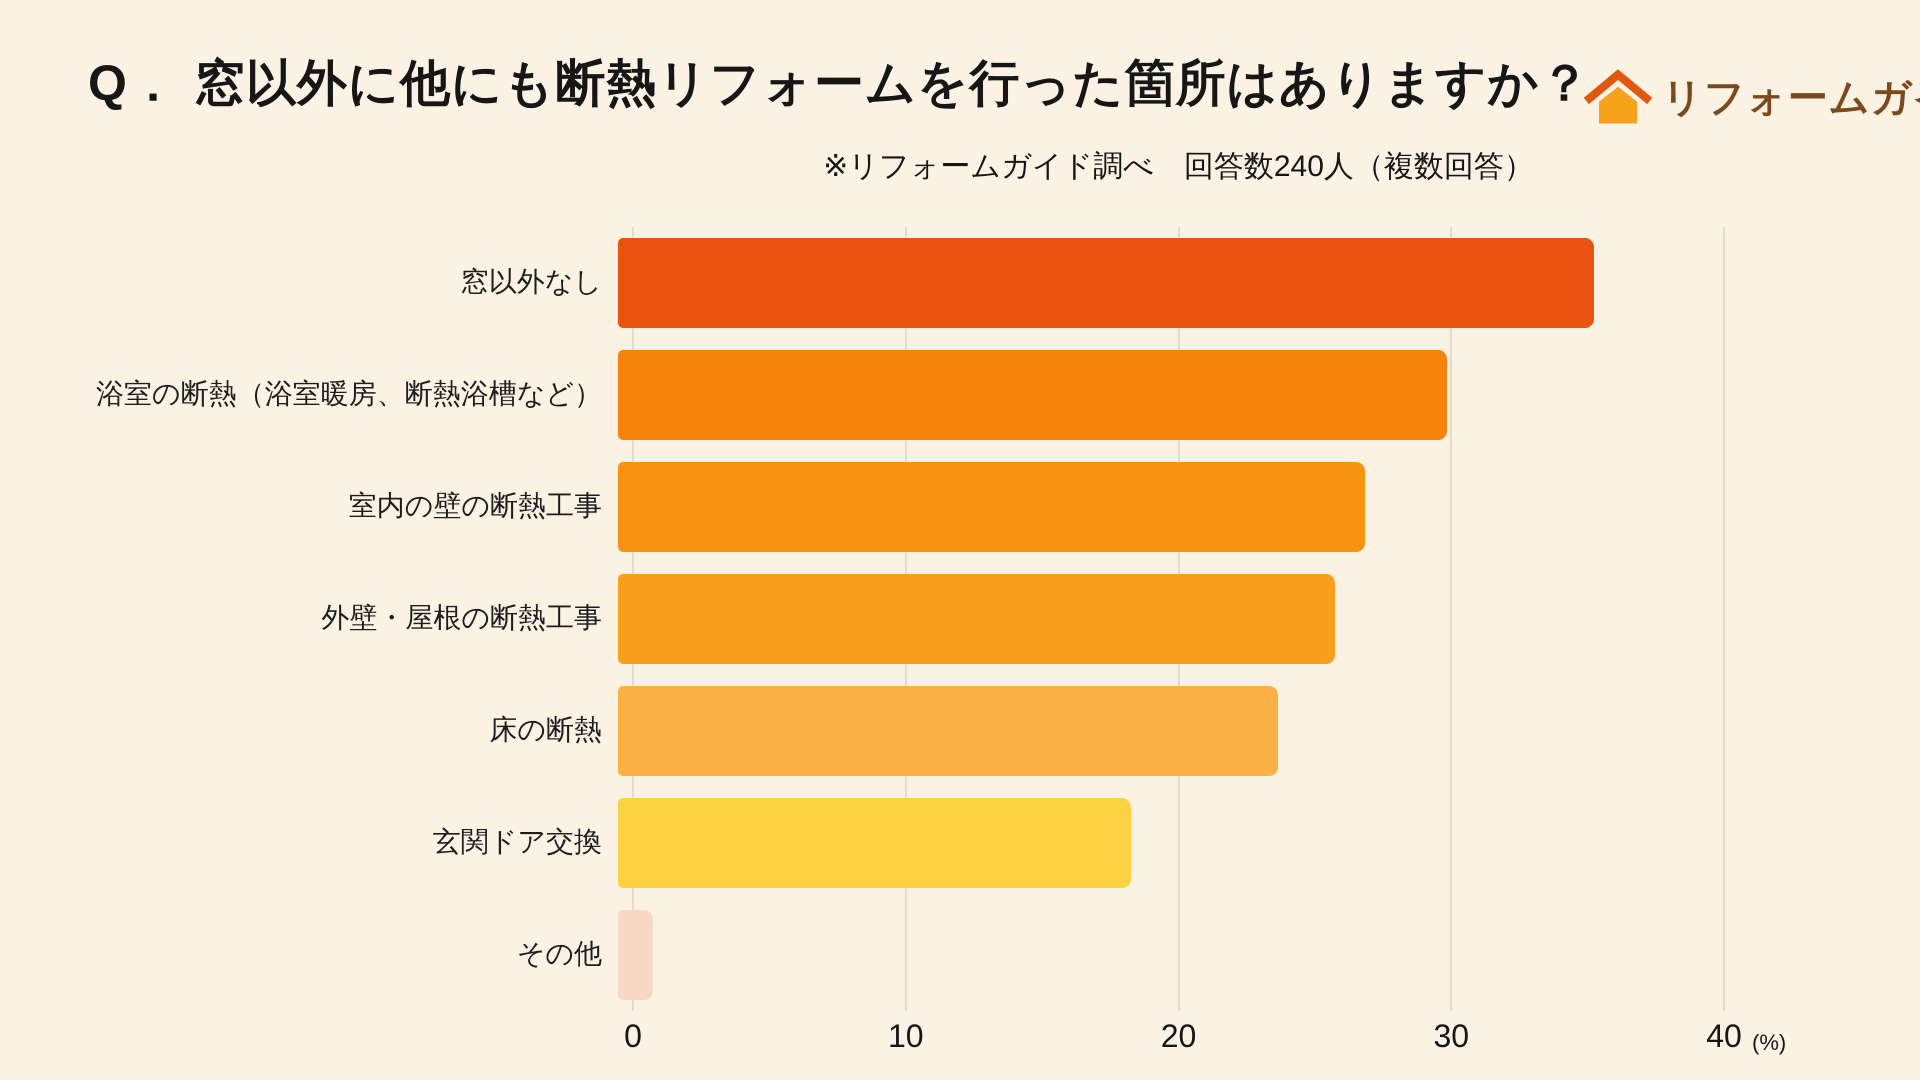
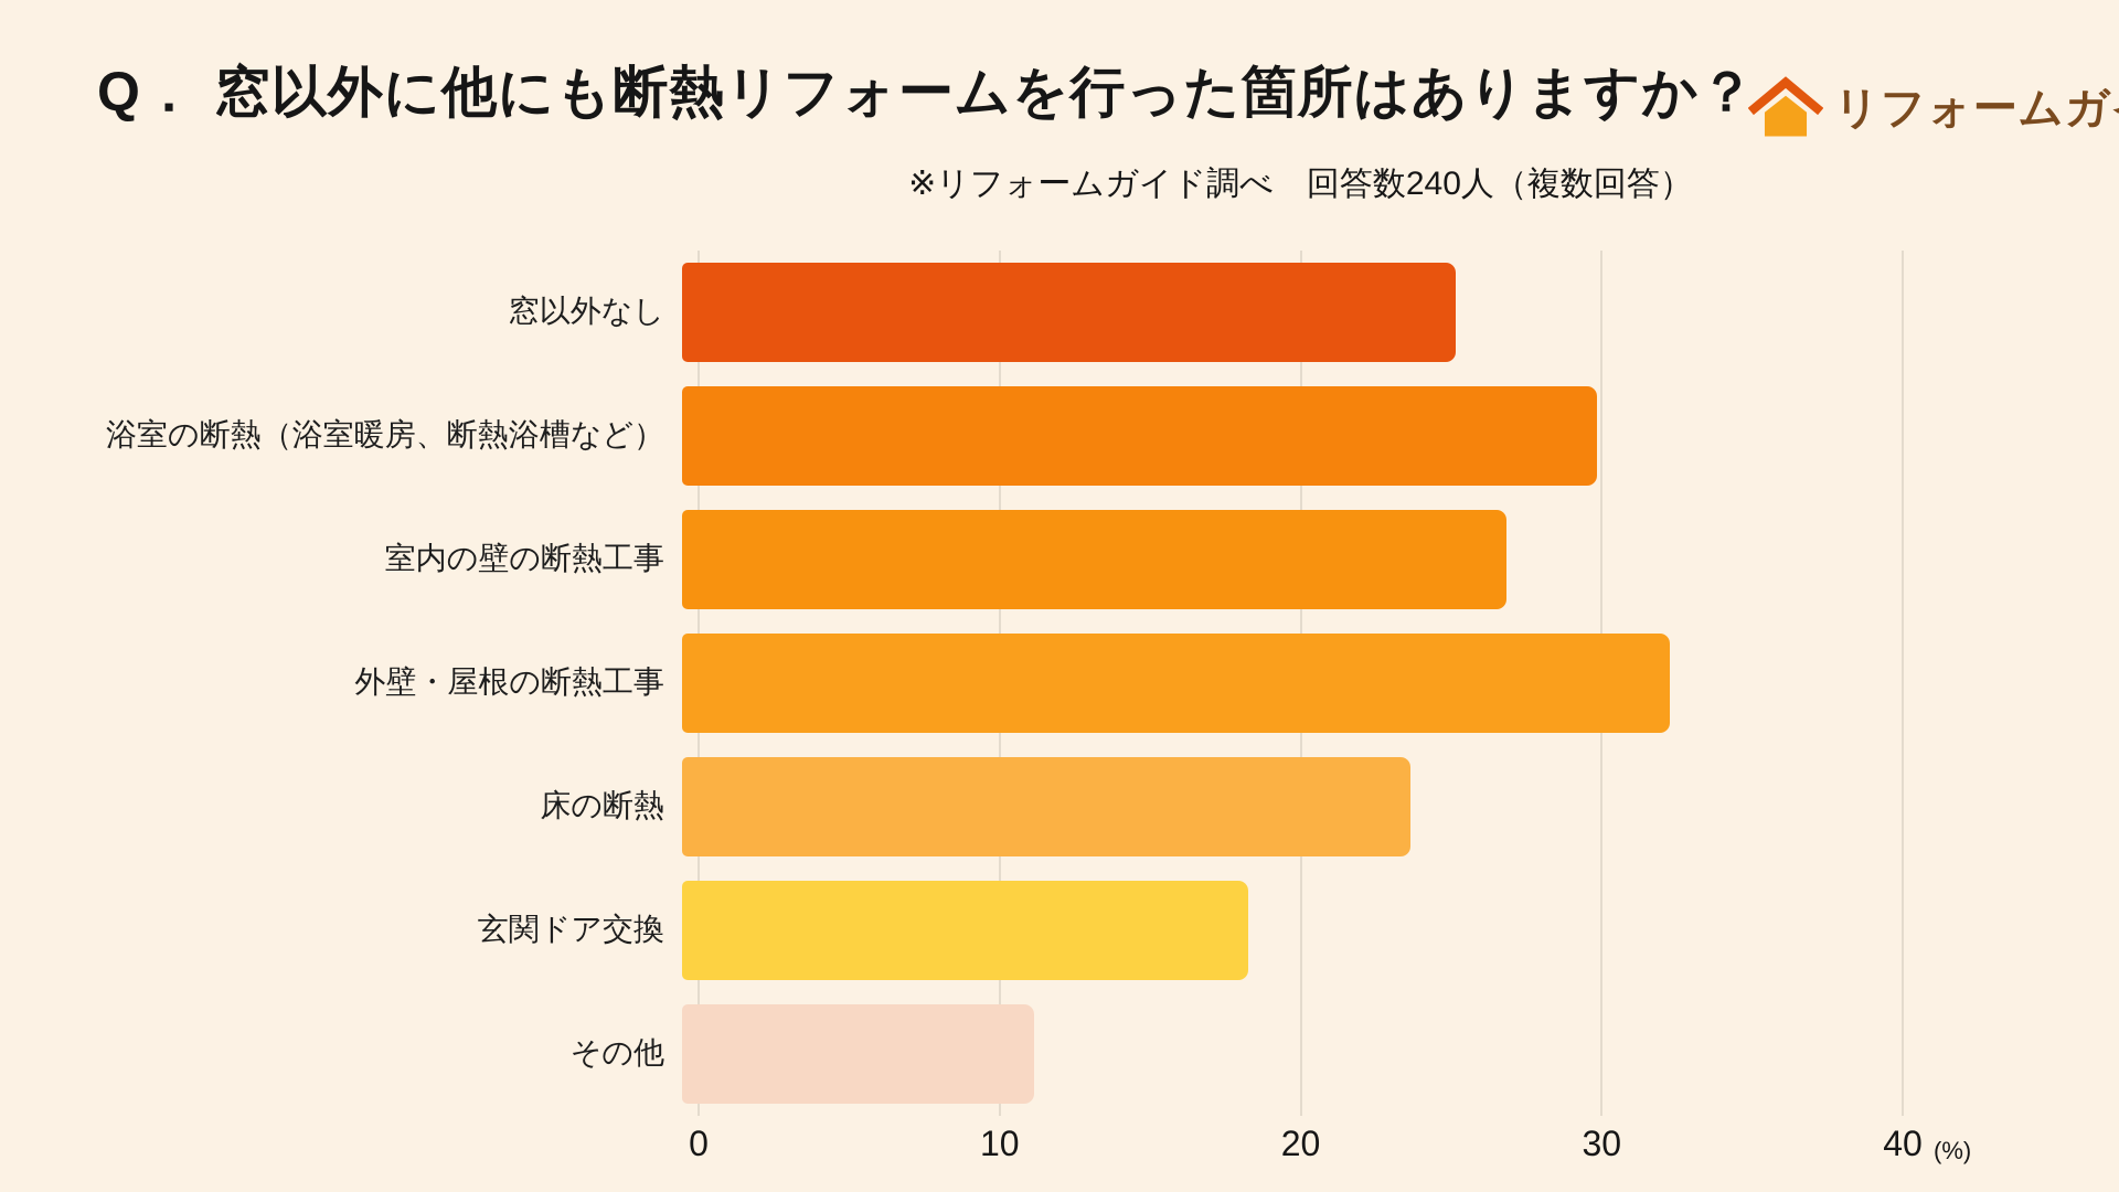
窓以外なし: 35.8 -> 25.7
外壁・屋根の断熱工事: 26.3 -> 32.8
その他: 1.3 -> 11.7
